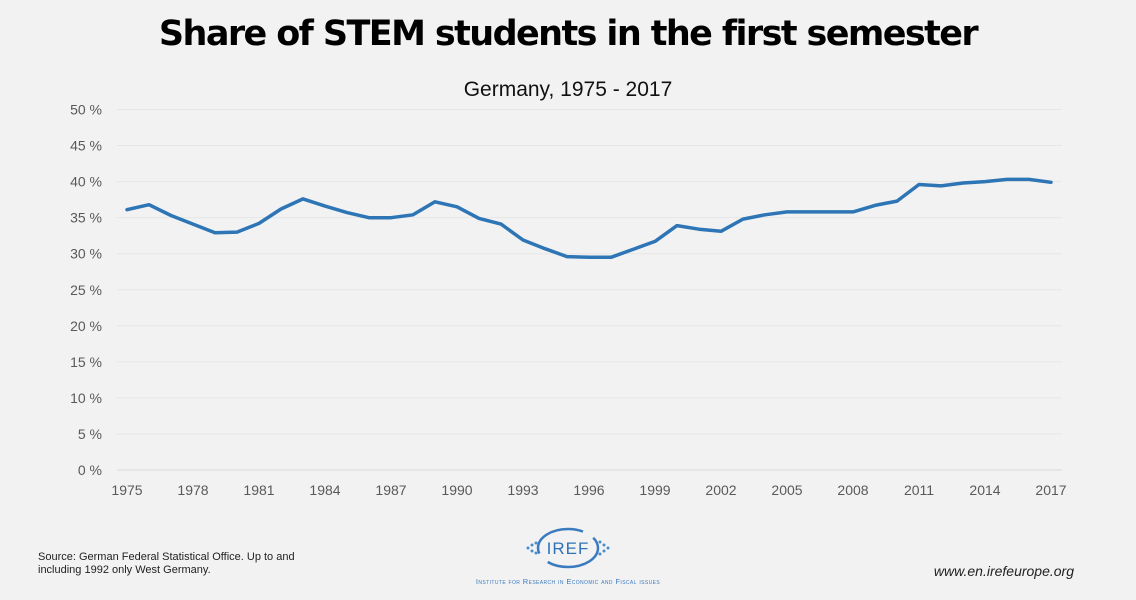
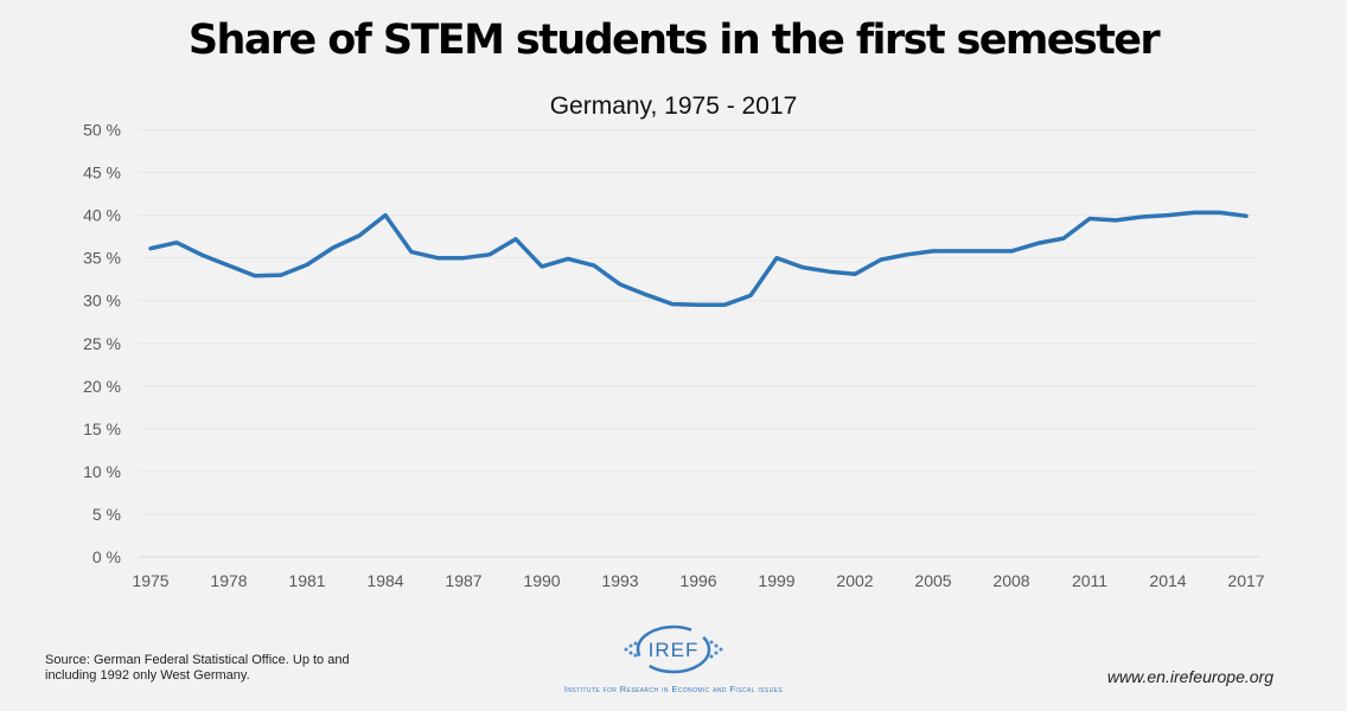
1984: 37% -> 40%
1990: 36% -> 34%
1999: 32% -> 35%
